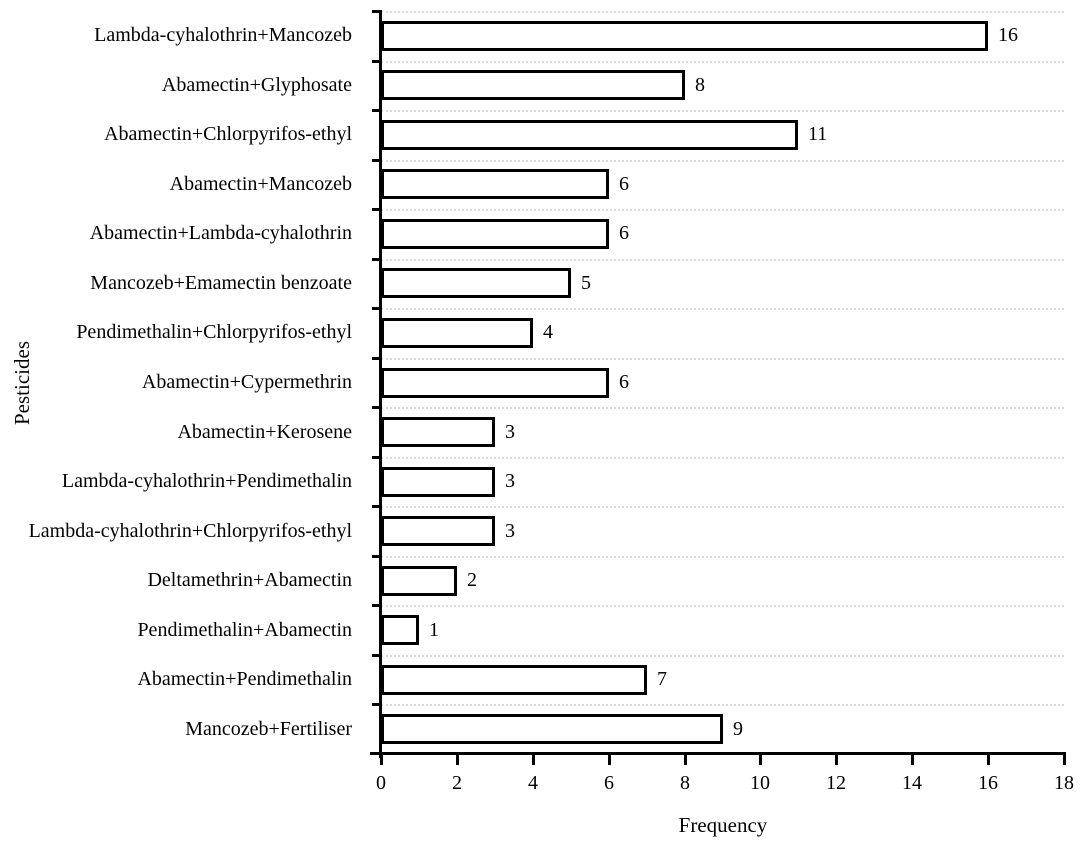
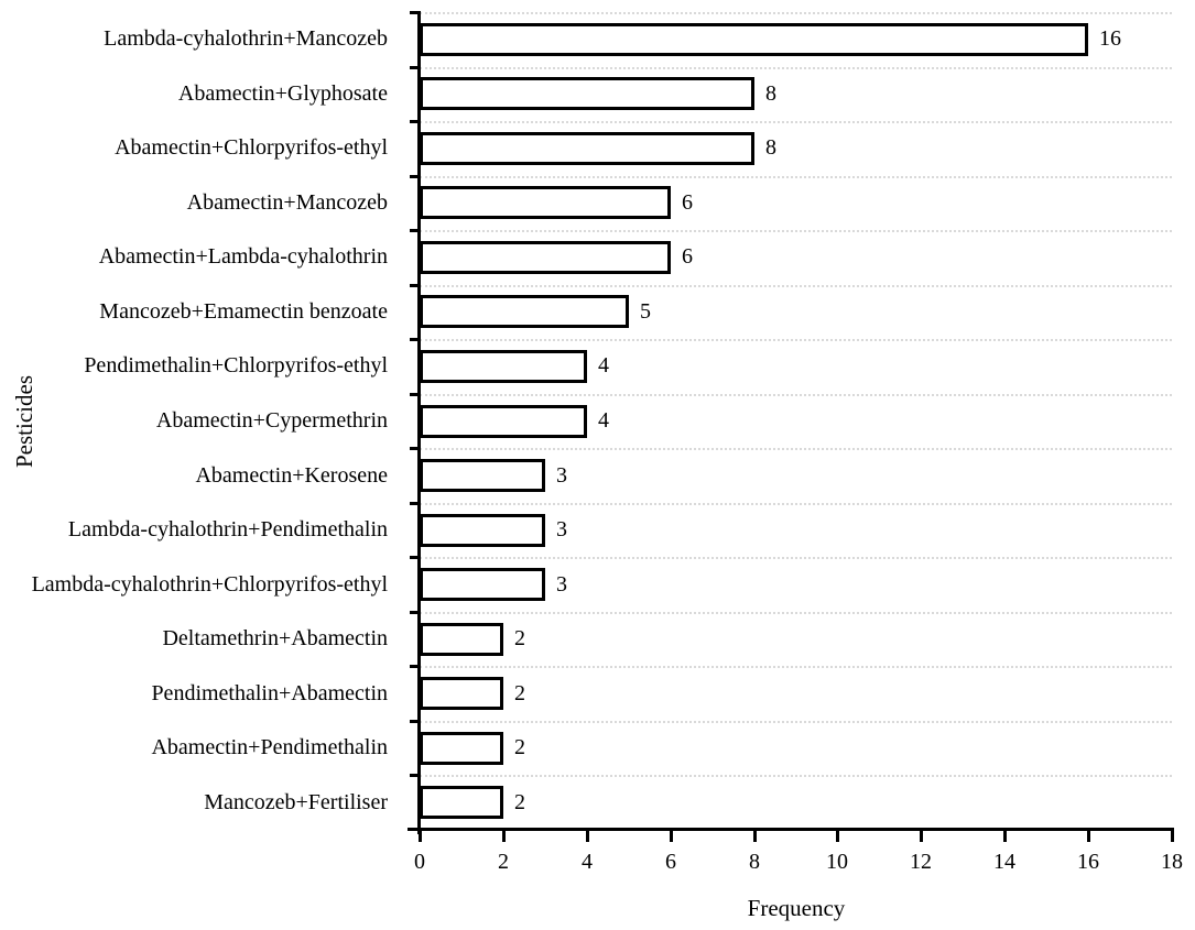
Abamectin+Chlorpyrifos-ethyl: 11 -> 8
Abamectin+Cypermethrin: 6 -> 4
Pendimethalin+Abamectin: 1 -> 2
Abamectin+Pendimethalin: 7 -> 2
Mancozeb+Fertiliser: 9 -> 2
